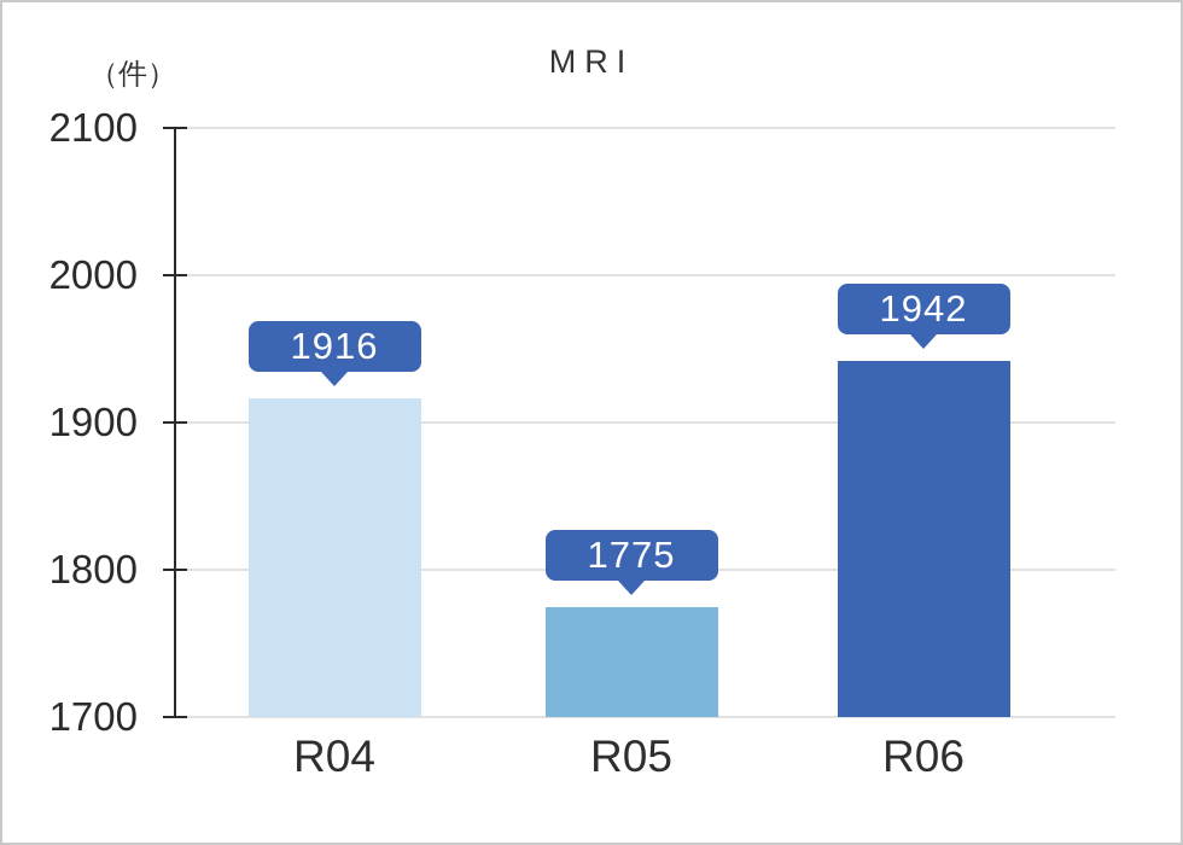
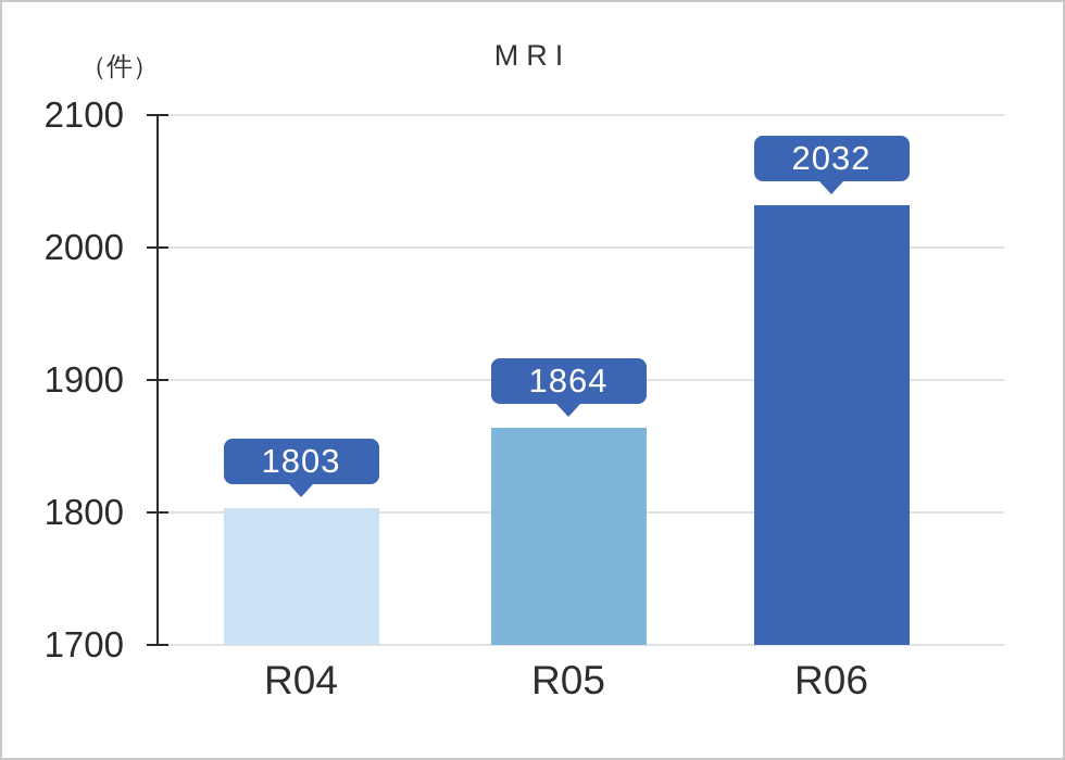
R04: 1916 -> 1803
R05: 1775 -> 1864
R06: 1942 -> 2032
